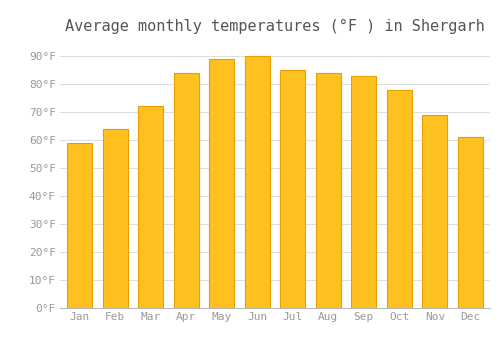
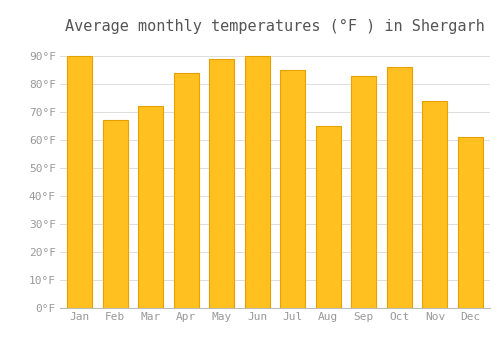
Jan: 59°F -> 90°F
Feb: 64°F -> 67°F
Aug: 84°F -> 65°F
Oct: 78°F -> 86°F
Nov: 69°F -> 74°F
